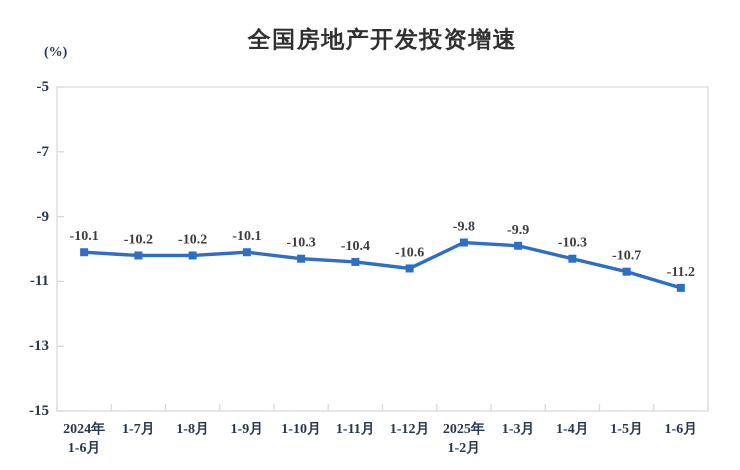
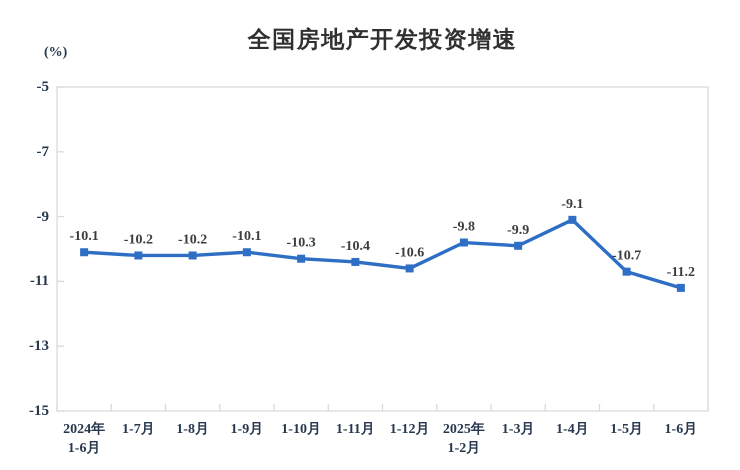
1-4月: -10.3 -> -9.1
